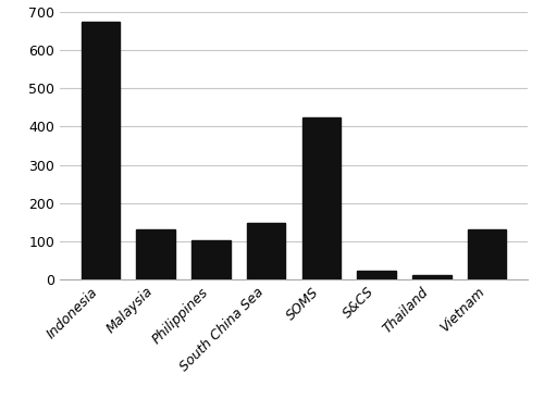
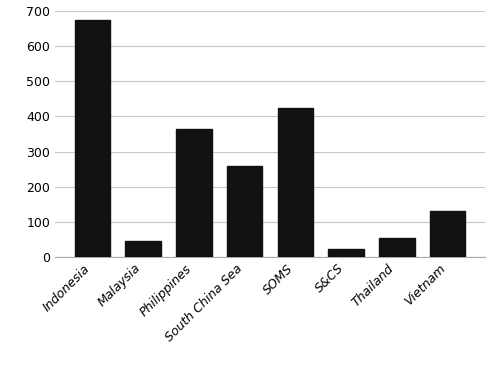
Malaysia: 130 -> 45
Philippines: 103 -> 365
South China Sea: 148 -> 260
Thailand: 11 -> 55
